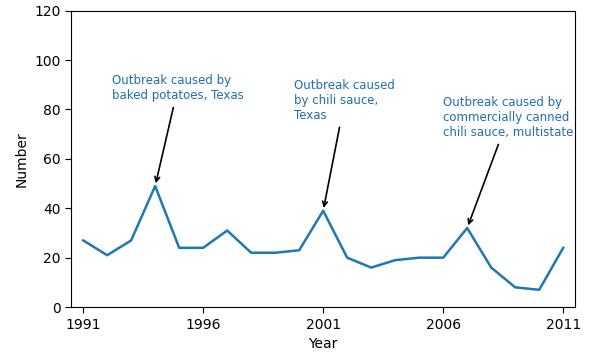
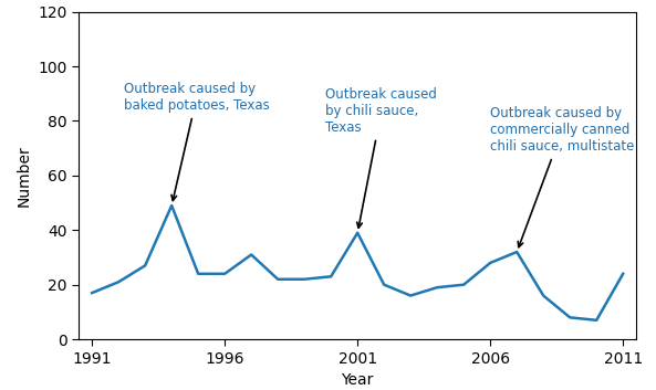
1991: 27 -> 17
2006: 20 -> 28
